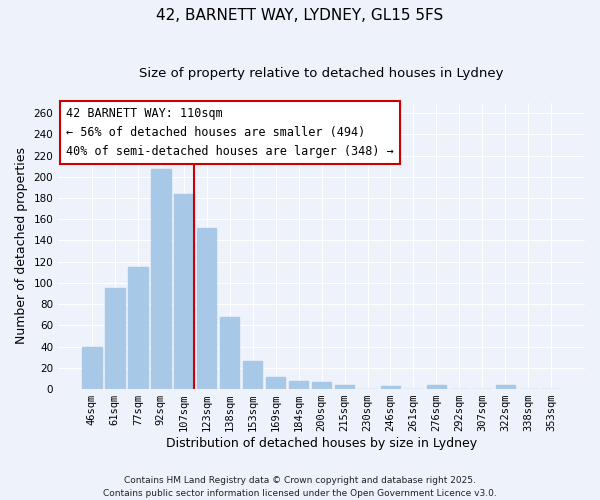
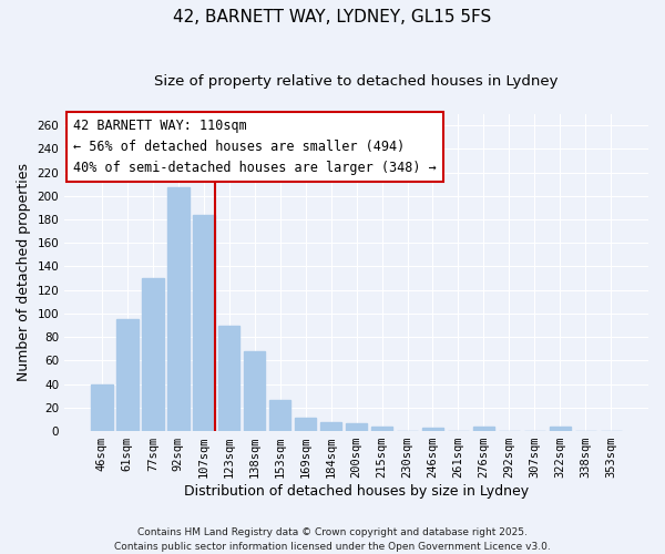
77sqm: 115 -> 130
123sqm: 152 -> 90
